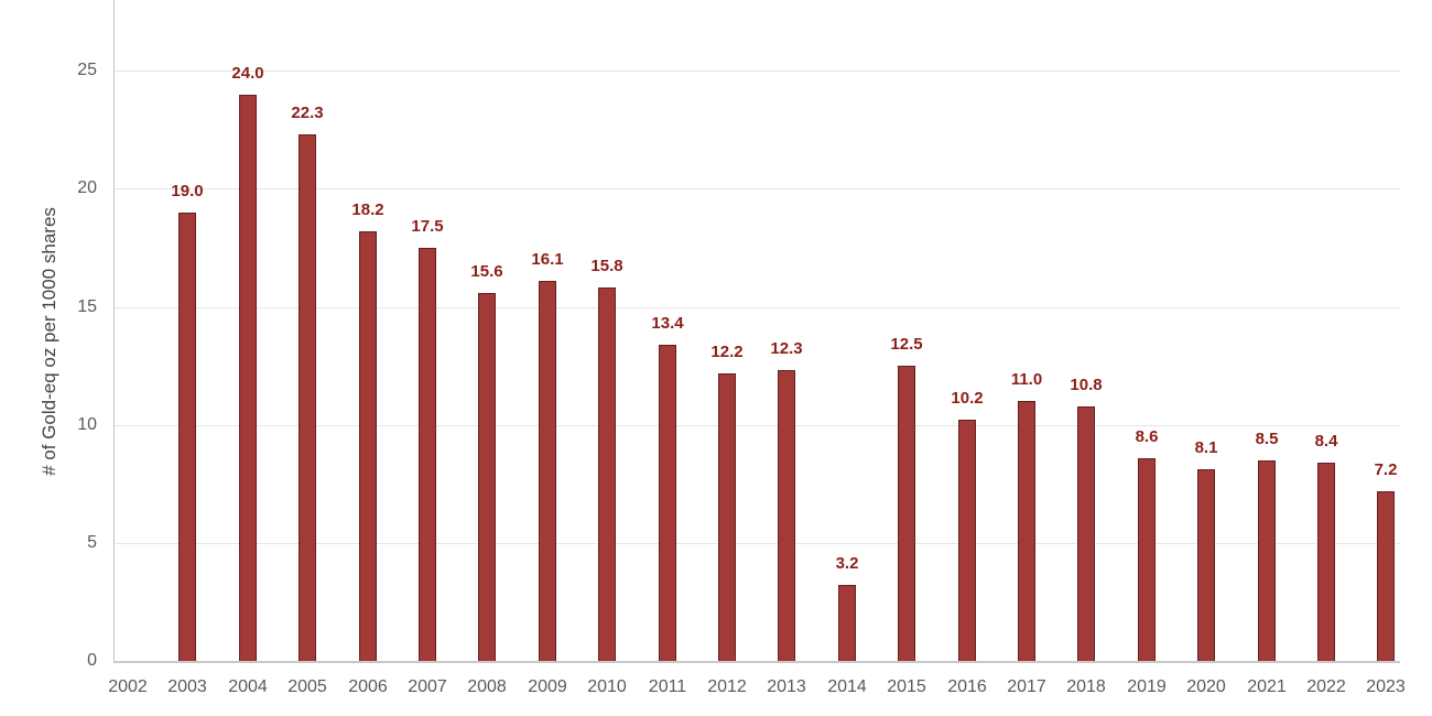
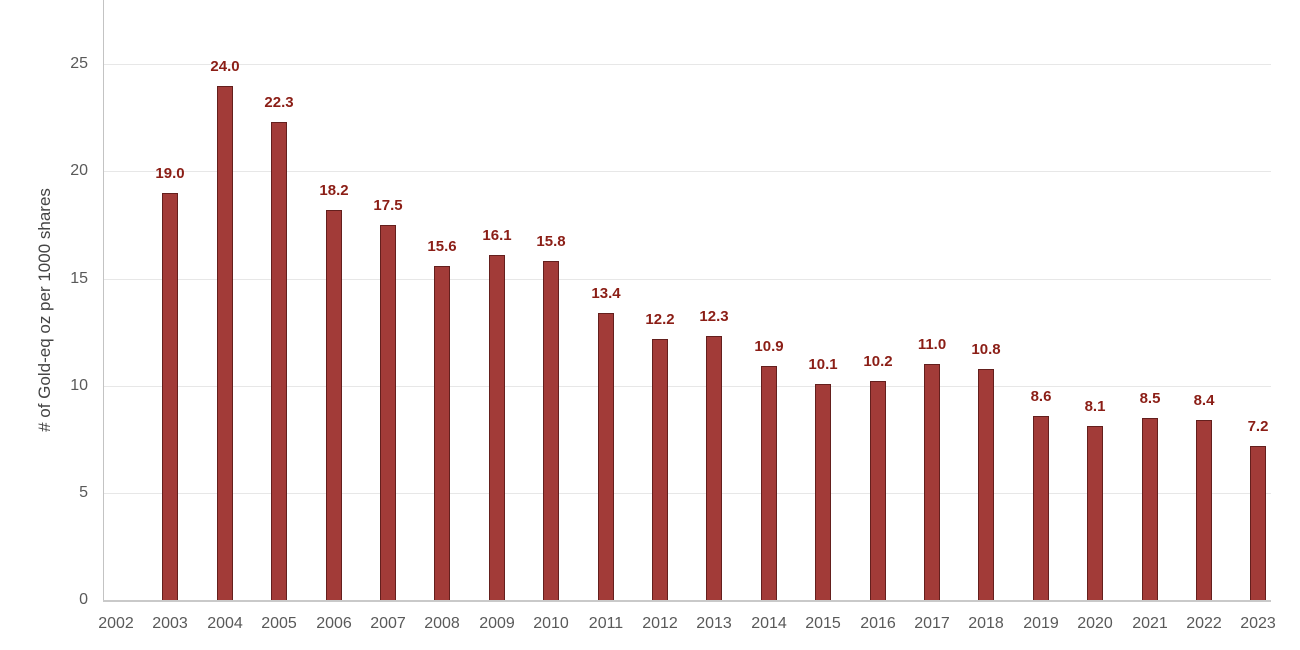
2014: 3.2 -> 10.9
2015: 12.5 -> 10.1
